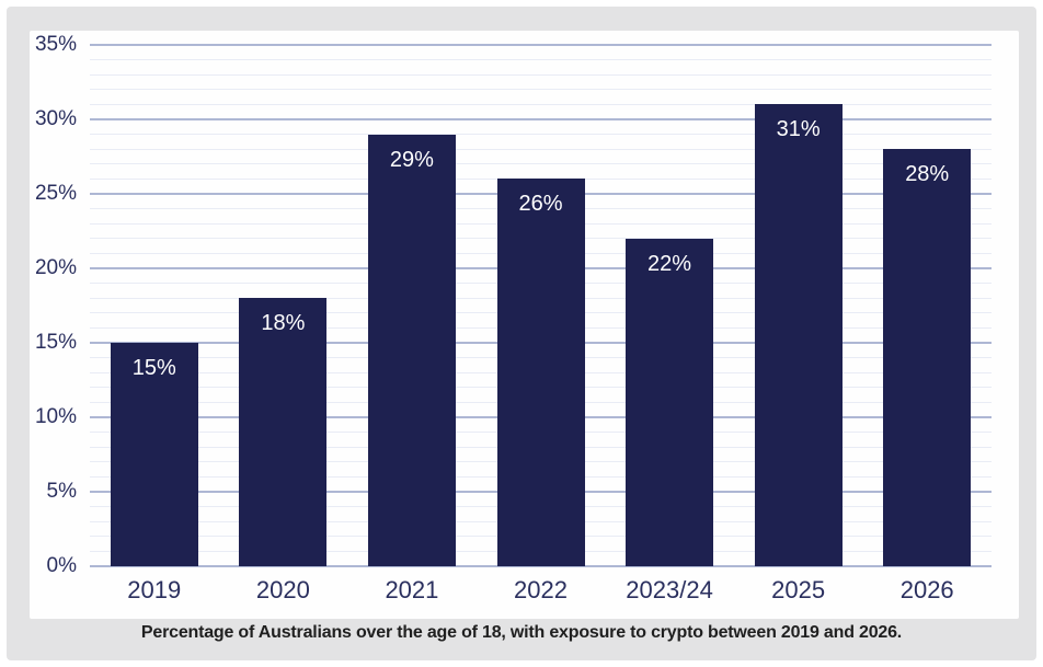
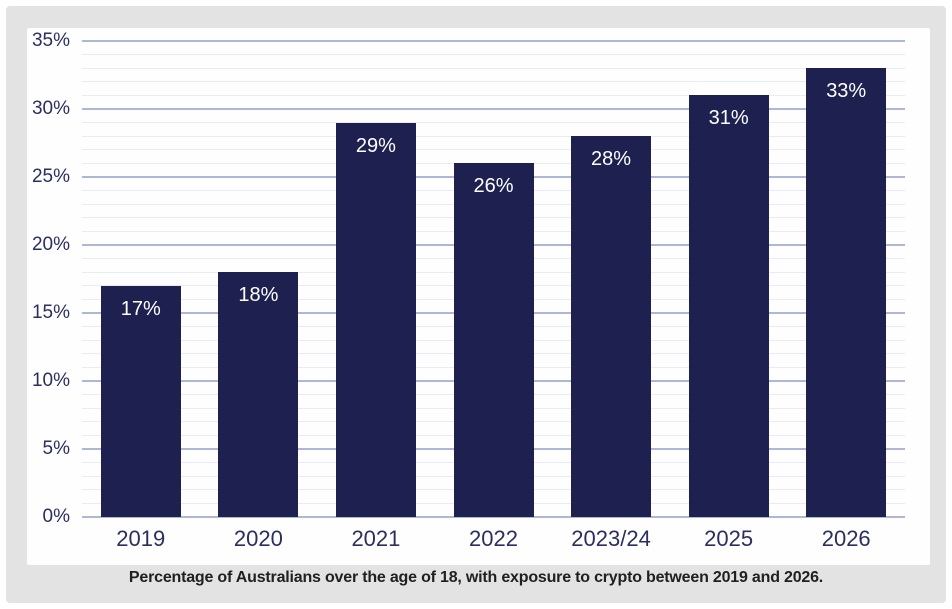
2019: 15% -> 17%
2023/24: 22% -> 28%
2026: 28% -> 33%
